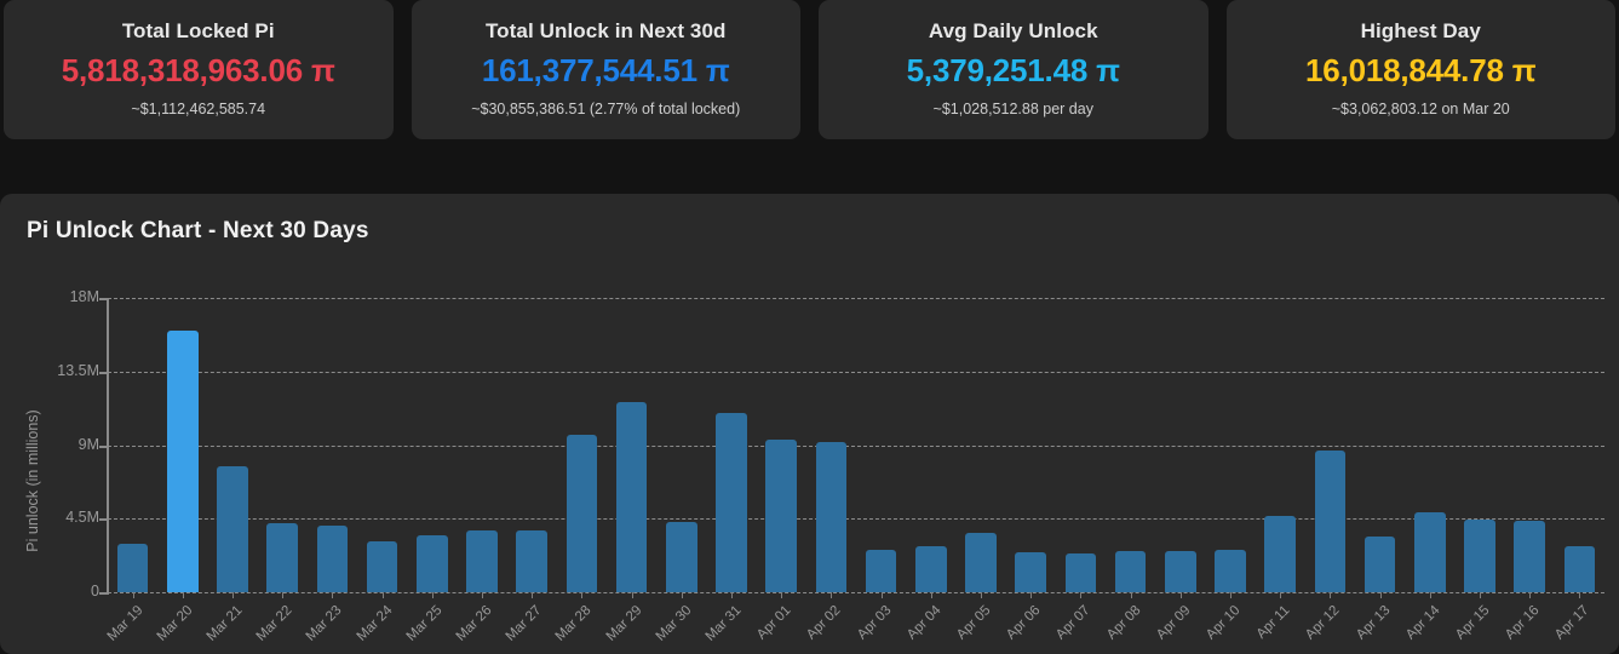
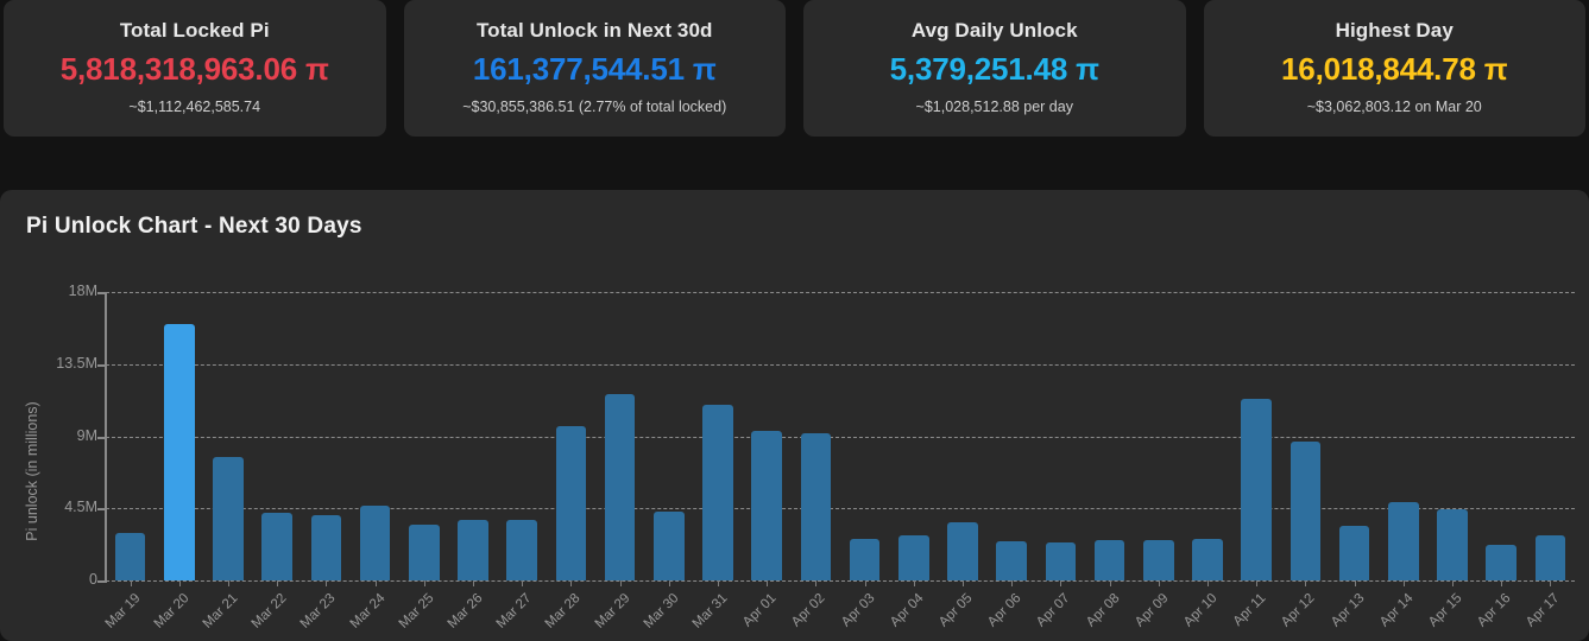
Mar 24: 3.1M -> 4.7M
Apr 11: 4.7M -> 11.3M
Apr 16: 4.4M -> 2.2M
